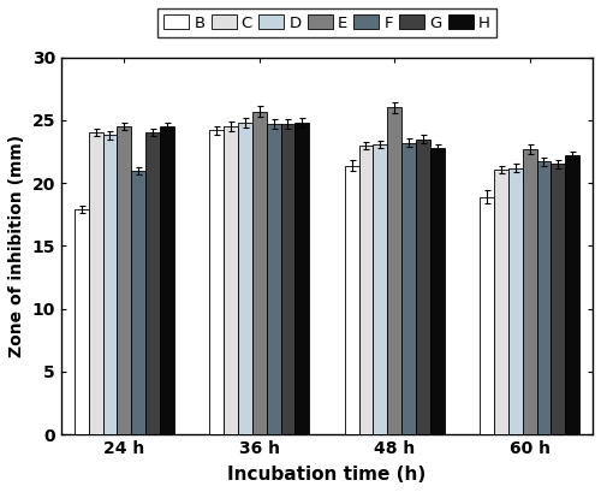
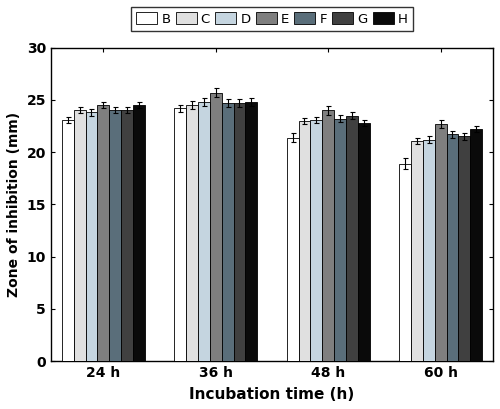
B/24 h: 17.9 -> 23.1
F/24 h: 21.0 -> 24.0
E/48 h: 26.0 -> 24.0
